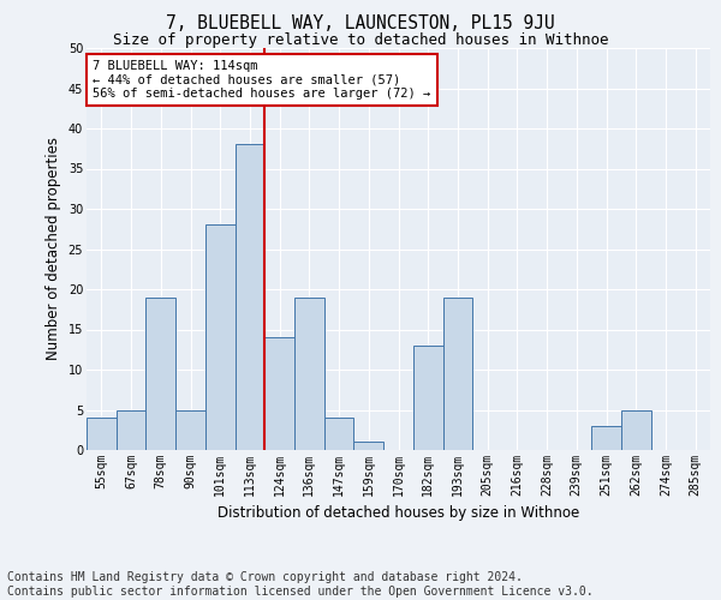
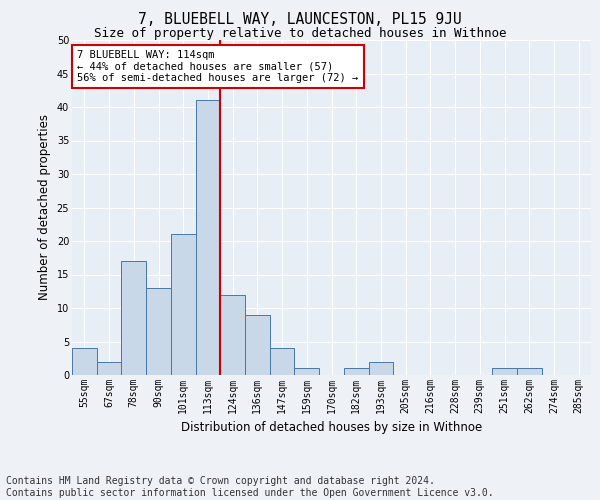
67sqm: 5 -> 2
78sqm: 19 -> 17
90sqm: 5 -> 13
101sqm: 28 -> 21
113sqm: 38 -> 41
124sqm: 14 -> 12
136sqm: 19 -> 9
182sqm: 13 -> 1
193sqm: 19 -> 2
251sqm: 3 -> 1
262sqm: 5 -> 1
